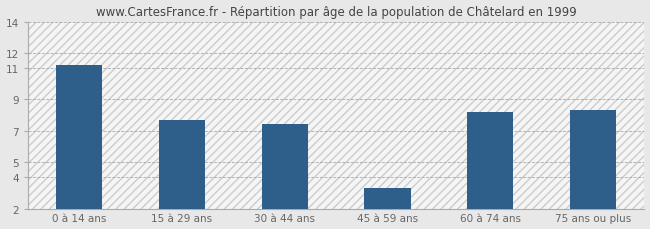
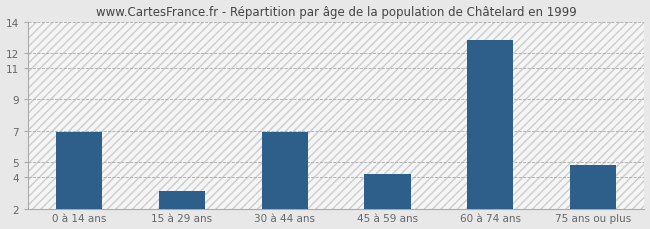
0 à 14 ans: 11.2 -> 6.9
15 à 29 ans: 7.7 -> 3.1
30 à 44 ans: 7.4 -> 6.9
45 à 59 ans: 3.3 -> 4.2
60 à 74 ans: 8.2 -> 12.8
75 ans ou plus: 8.3 -> 4.8
